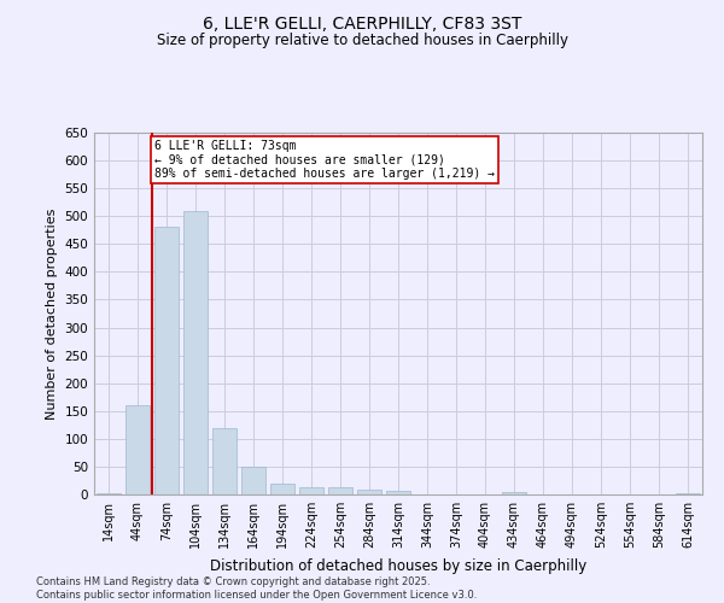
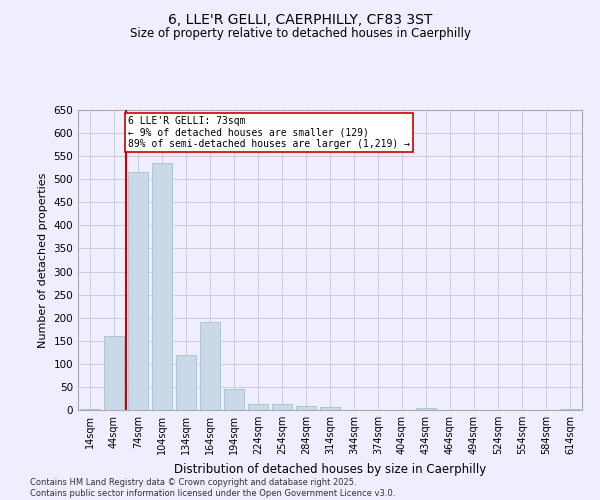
74sqm: 480 -> 515
104sqm: 510 -> 535
164sqm: 50 -> 190
194sqm: 20 -> 45
